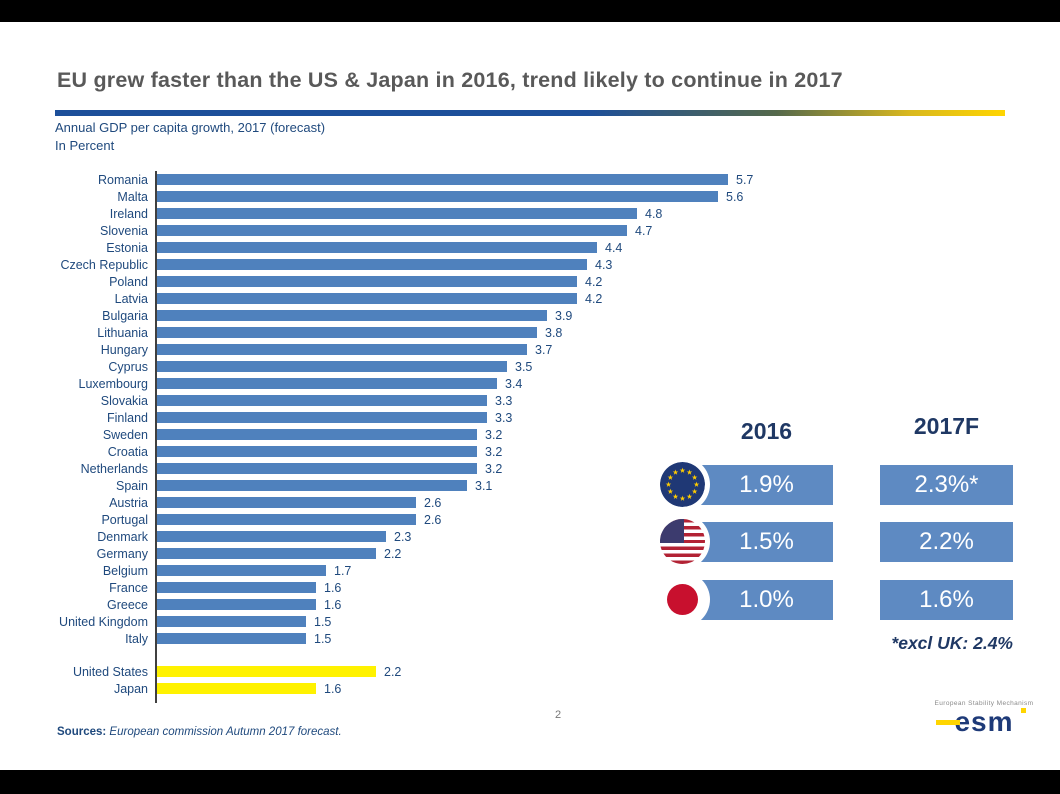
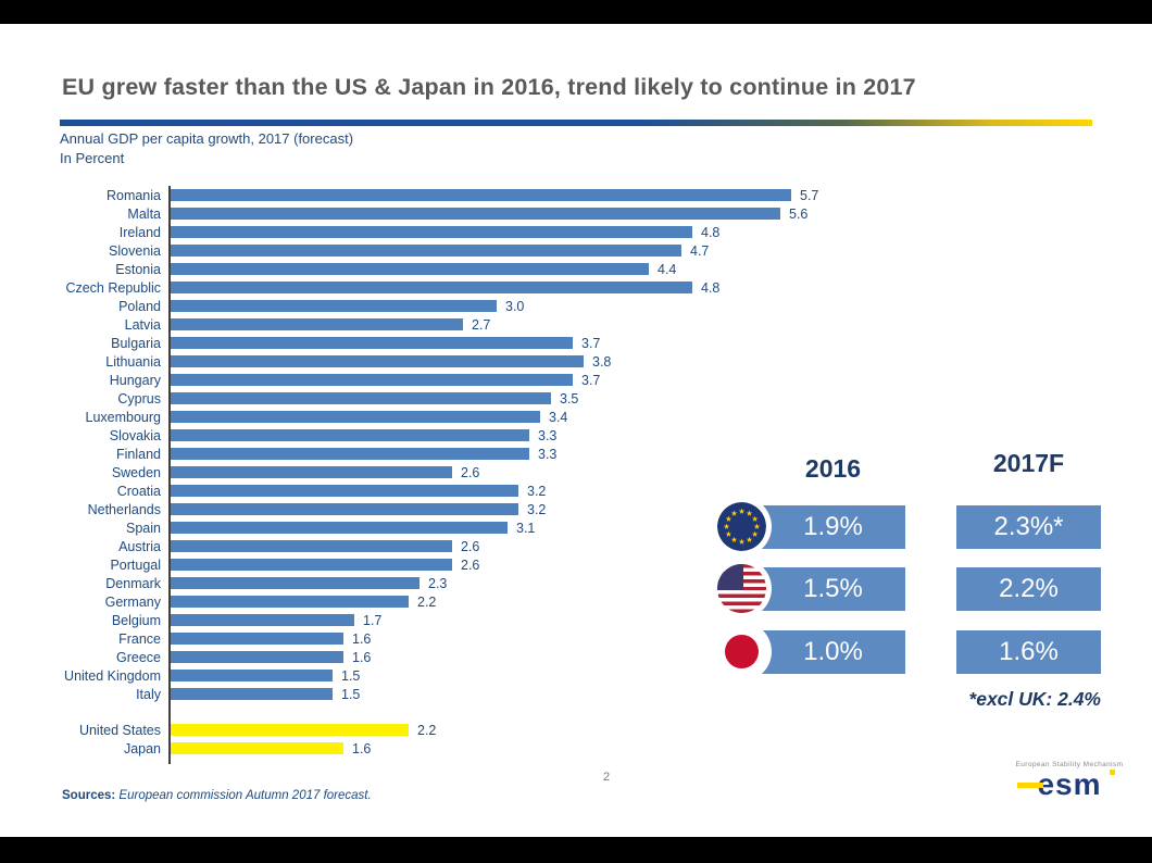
Czech Republic: 4.3 -> 4.8
Poland: 4.2 -> 3.0
Latvia: 4.2 -> 2.7
Bulgaria: 3.9 -> 3.7
Sweden: 3.2 -> 2.6
